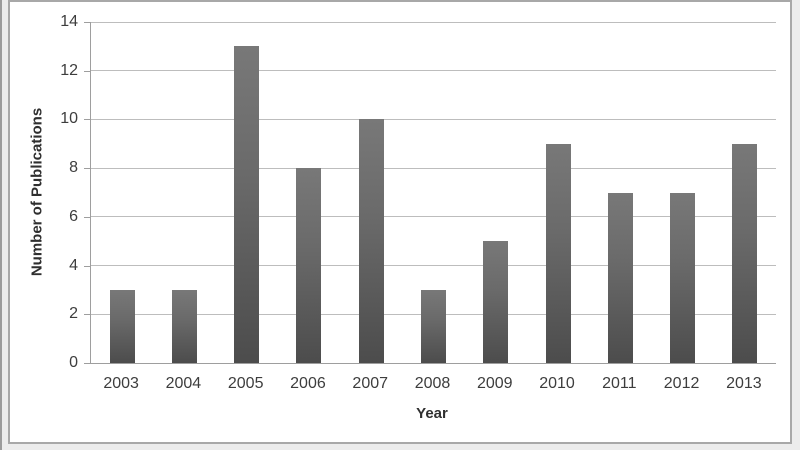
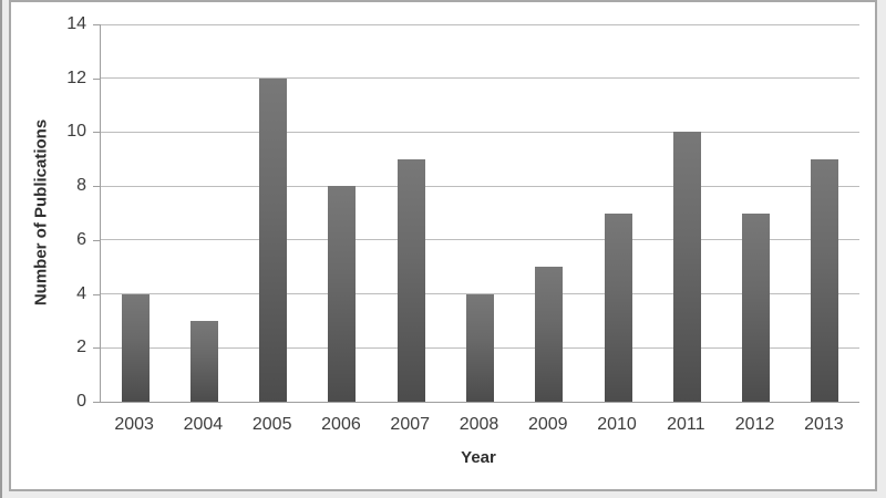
2003: 3 -> 4
2005: 13 -> 12
2007: 10 -> 9
2008: 3 -> 4
2010: 9 -> 7
2011: 7 -> 10
